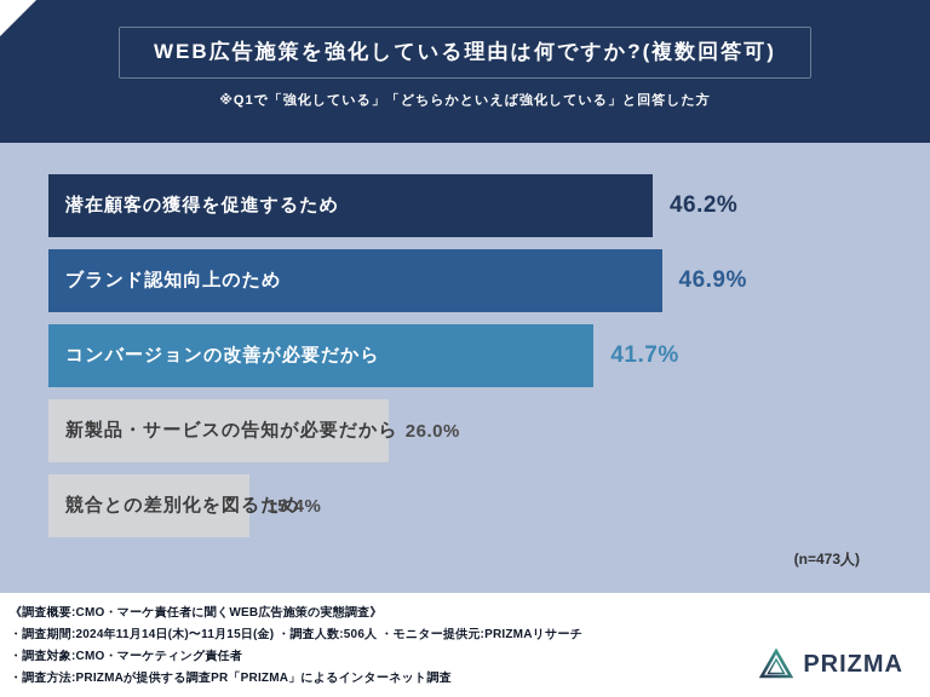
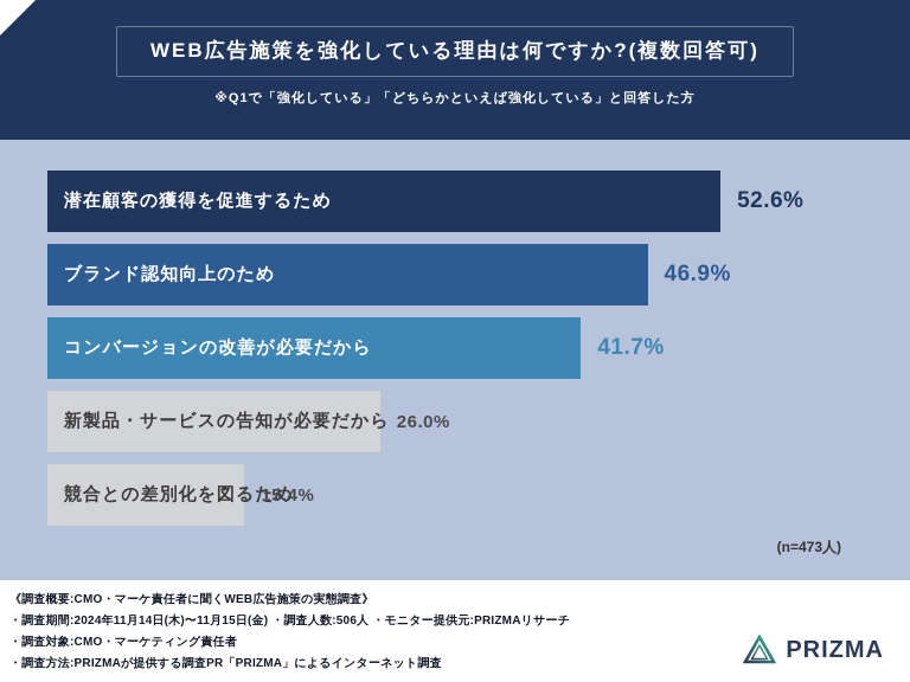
潜在顧客の獲得を促進するため: 46.2% -> 52.6%
